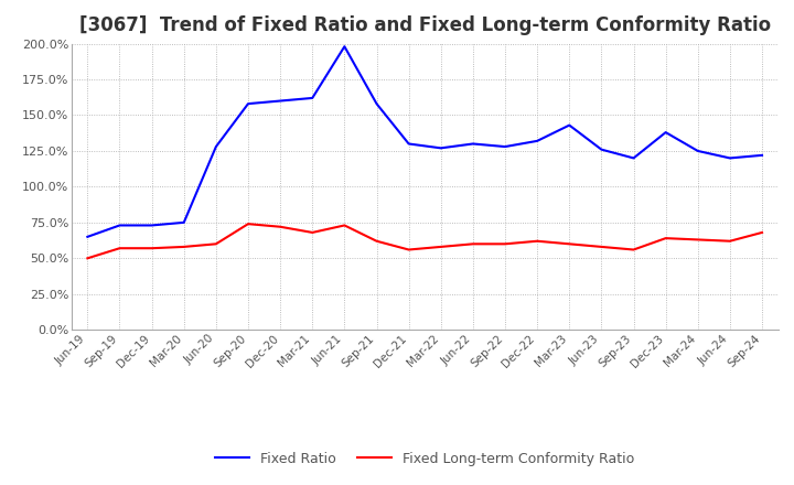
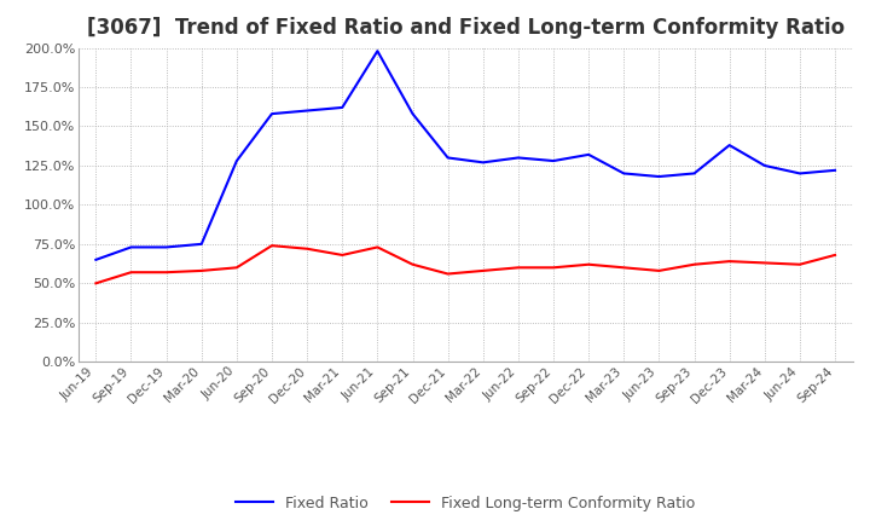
Fixed Ratio/Mar-23: 143% -> 120%
Fixed Ratio/Jun-23: 126% -> 118%
Fixed Long-term Conformity Ratio/Sep-23: 56% -> 62%
